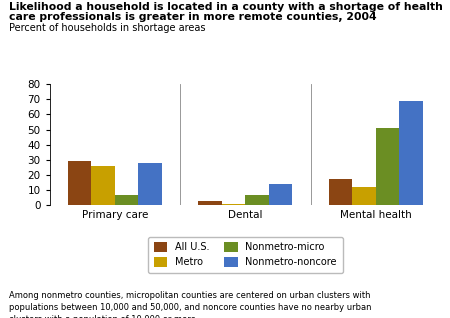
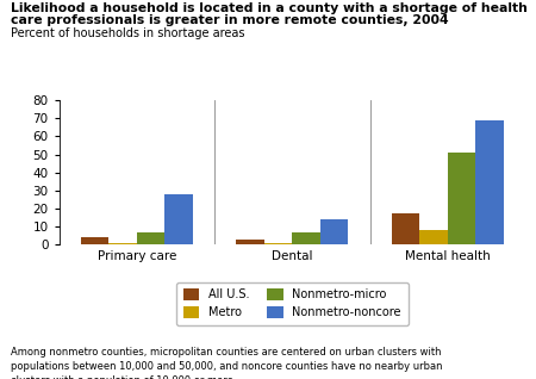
All U.S./Primary care: 29 -> 4
Metro/Primary care: 26 -> 1
Metro/Mental health: 12 -> 8
